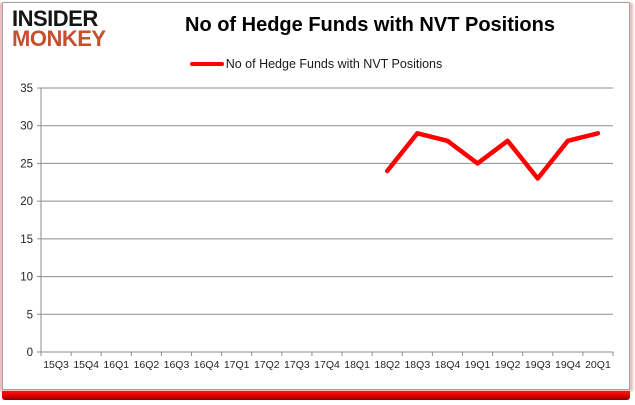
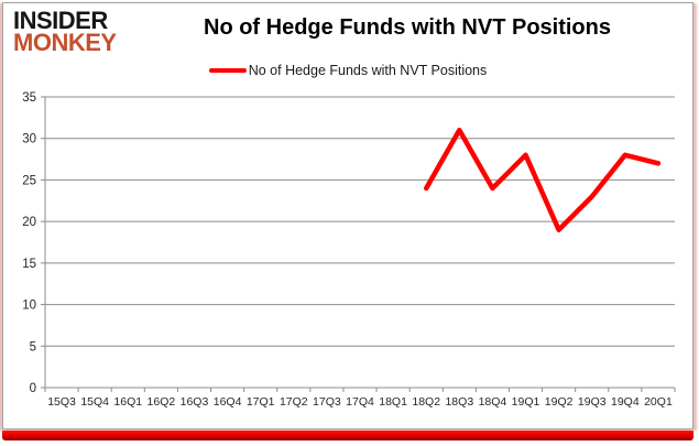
18Q3: 29 -> 31
18Q4: 28 -> 24
19Q1: 25 -> 28
19Q2: 28 -> 19
20Q1: 29 -> 27
